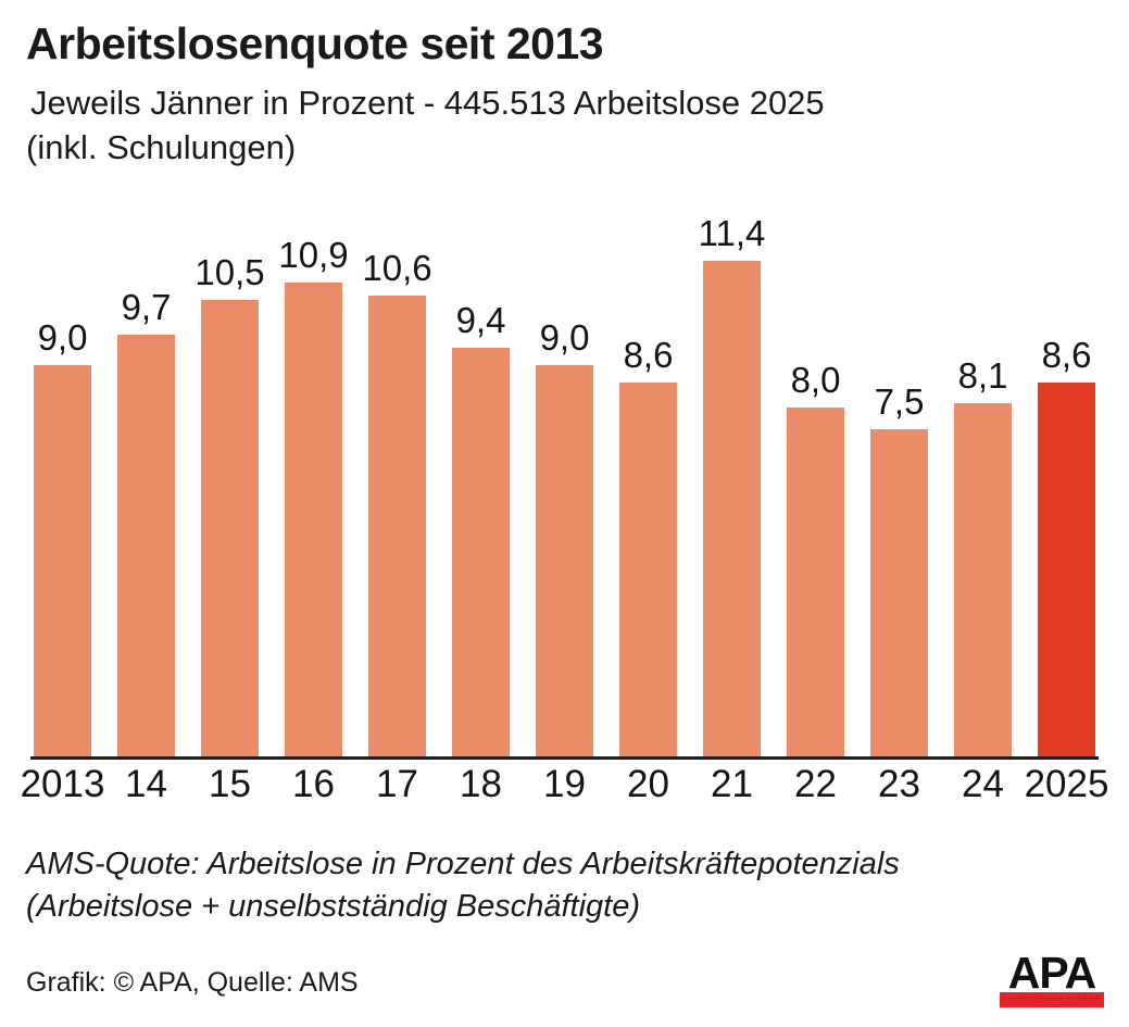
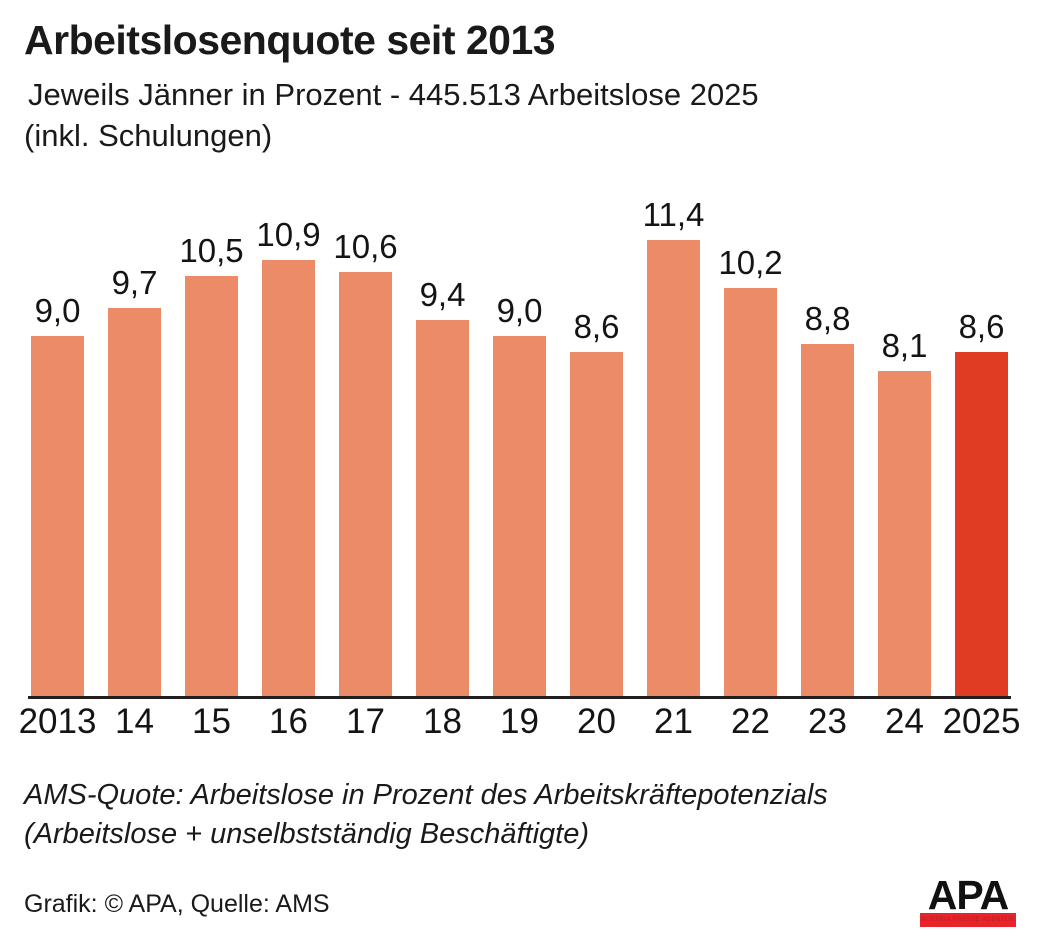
22: 8,0 -> 10,2
23: 7,5 -> 8,8
